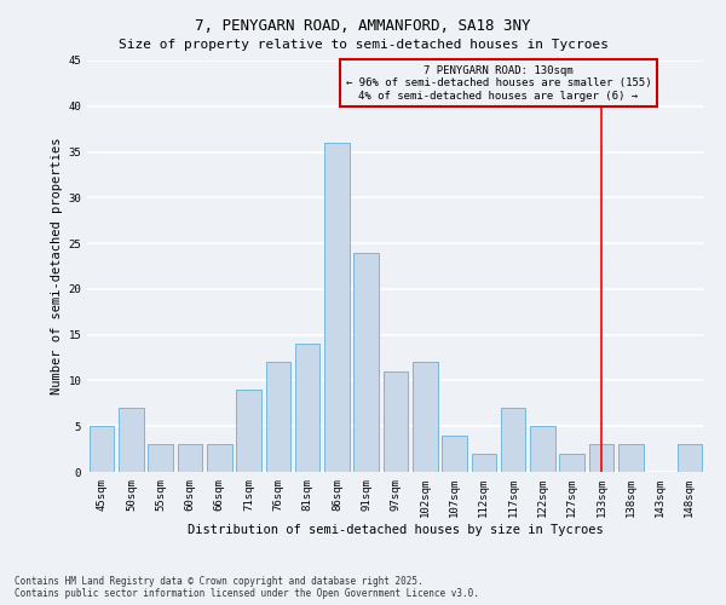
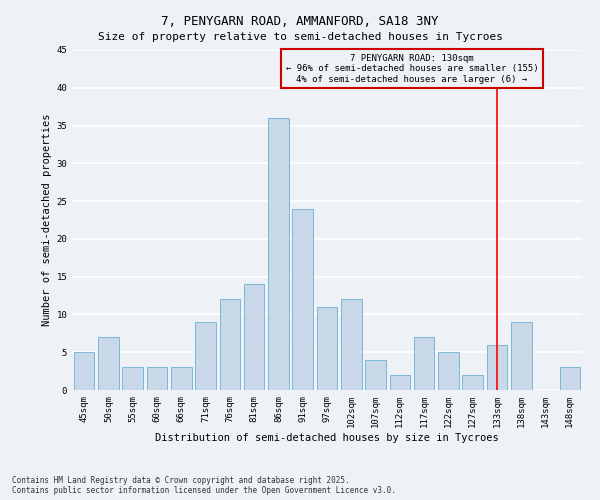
133sqm: 3 -> 6
138sqm: 3 -> 9
